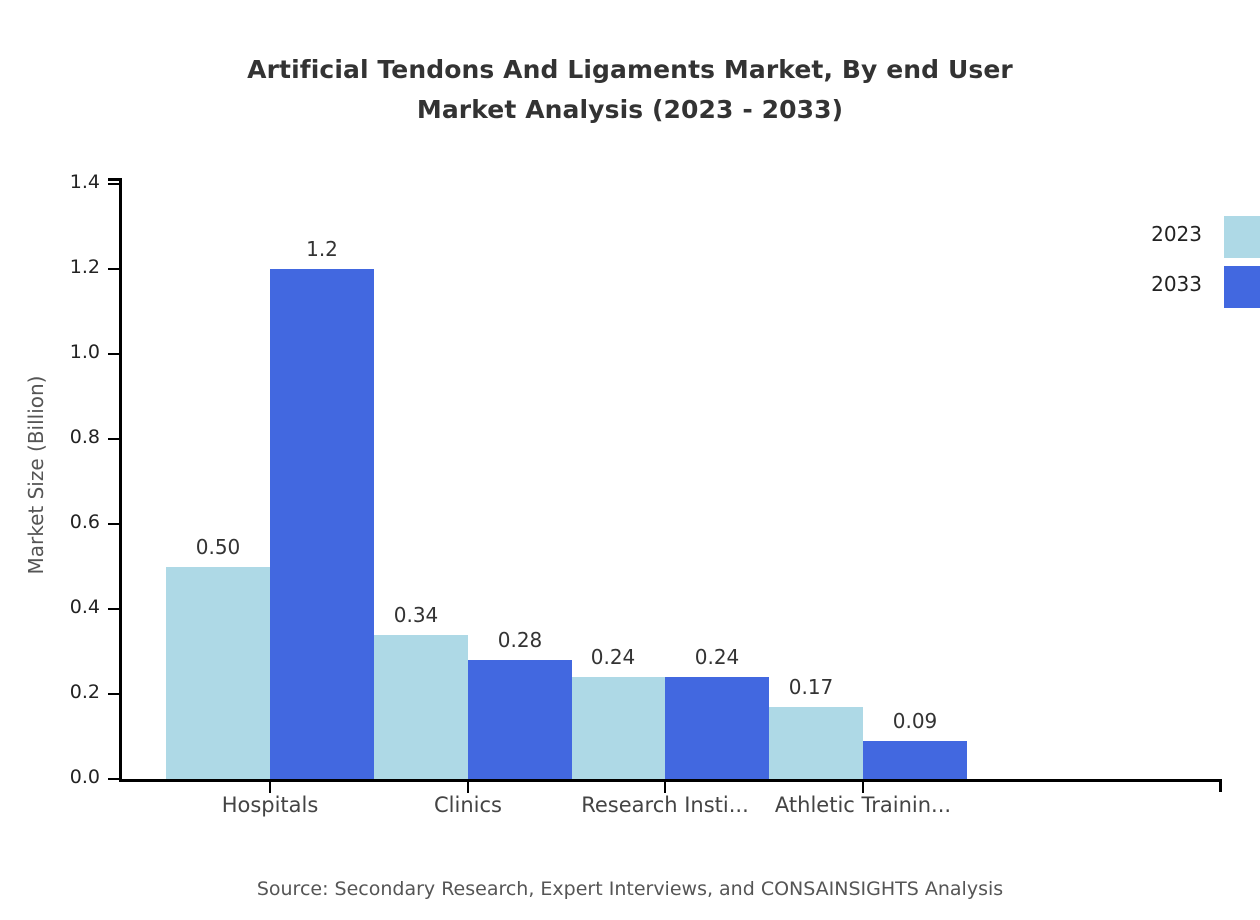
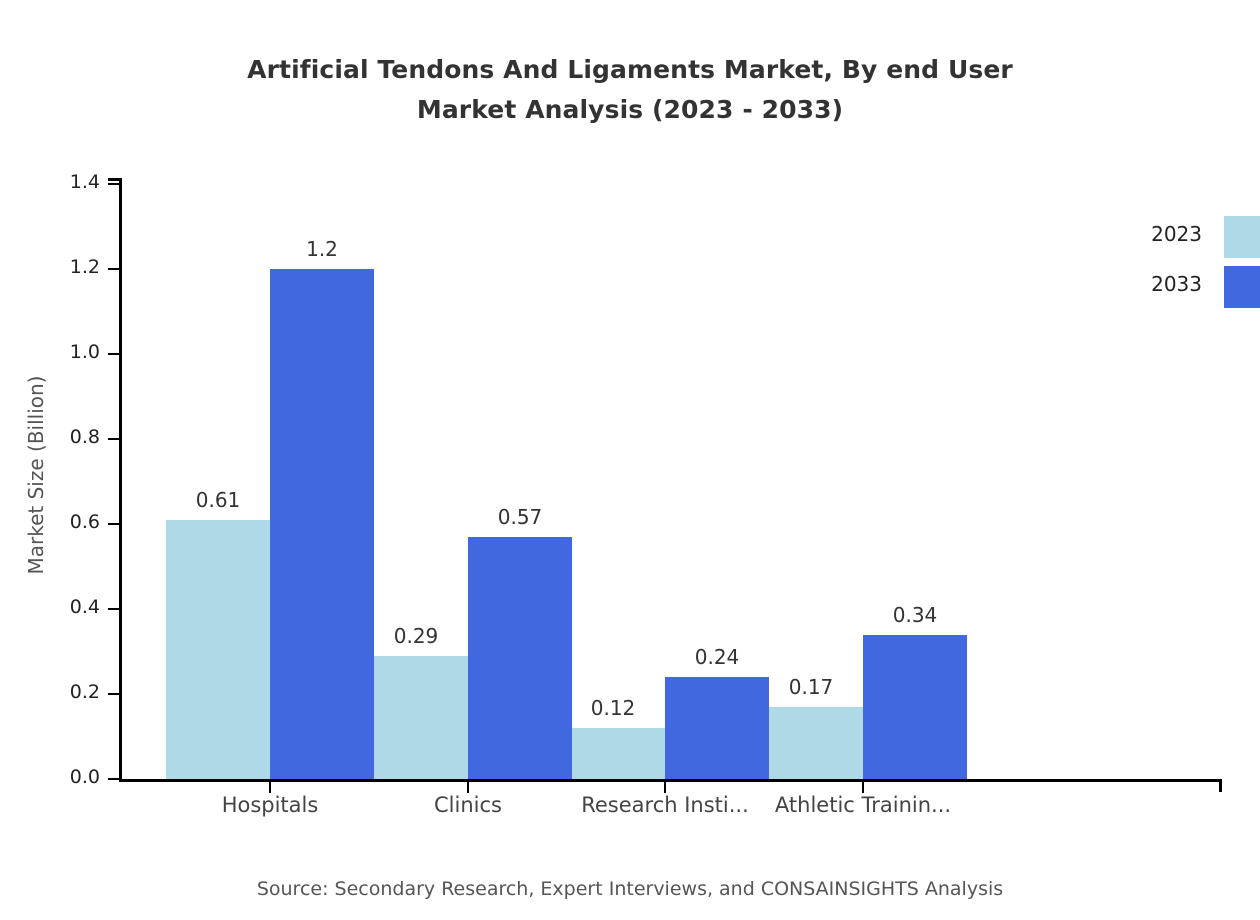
2023/Hospitals: 0.50 -> 0.61
2023/Clinics: 0.34 -> 0.29
2033/Clinics: 0.28 -> 0.57
2023/Research Insti...: 0.24 -> 0.12
2033/Athletic Trainin...: 0.09 -> 0.34
